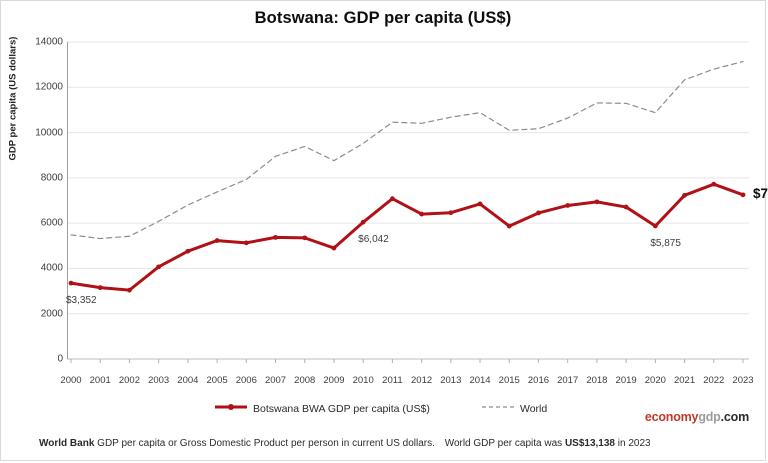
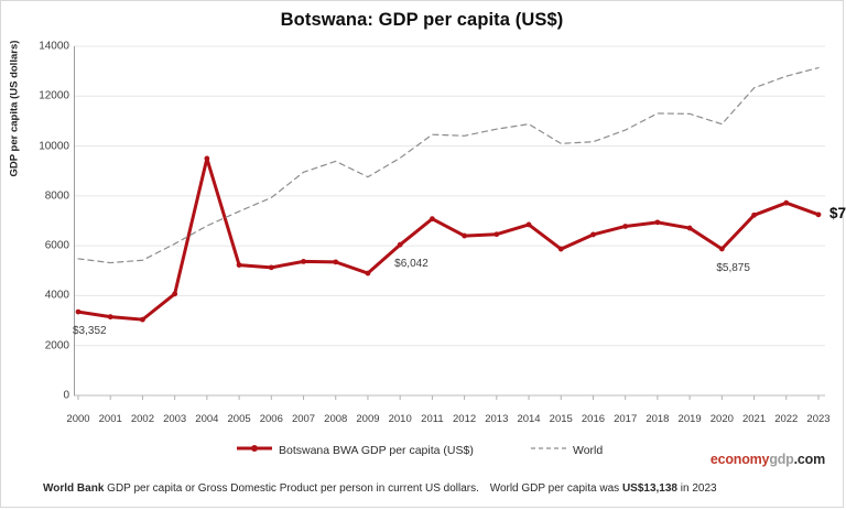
Botswana BWA GDP per capita (US$)/2004: 4800 -> 9500
